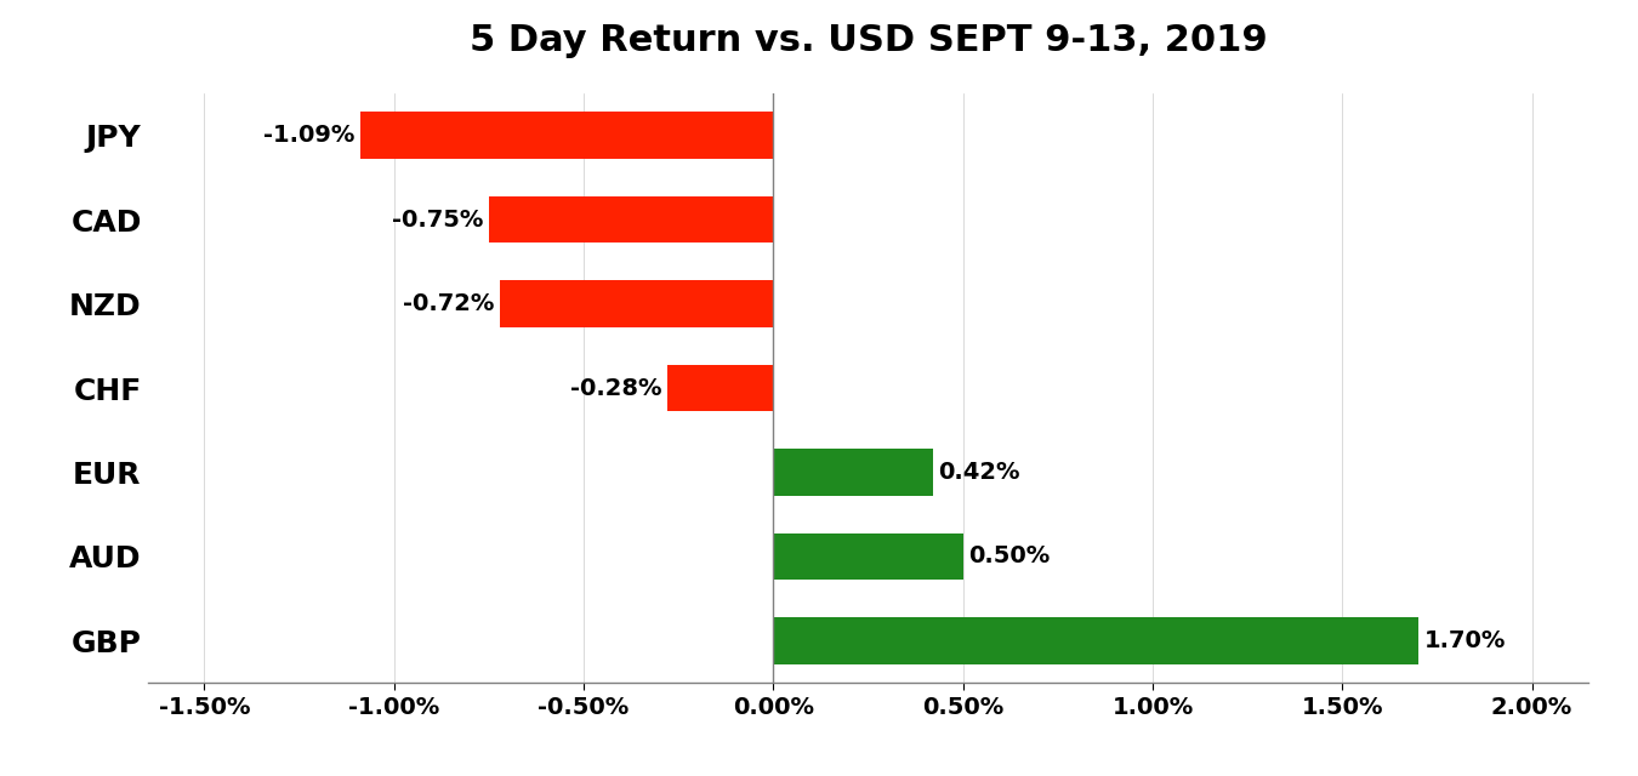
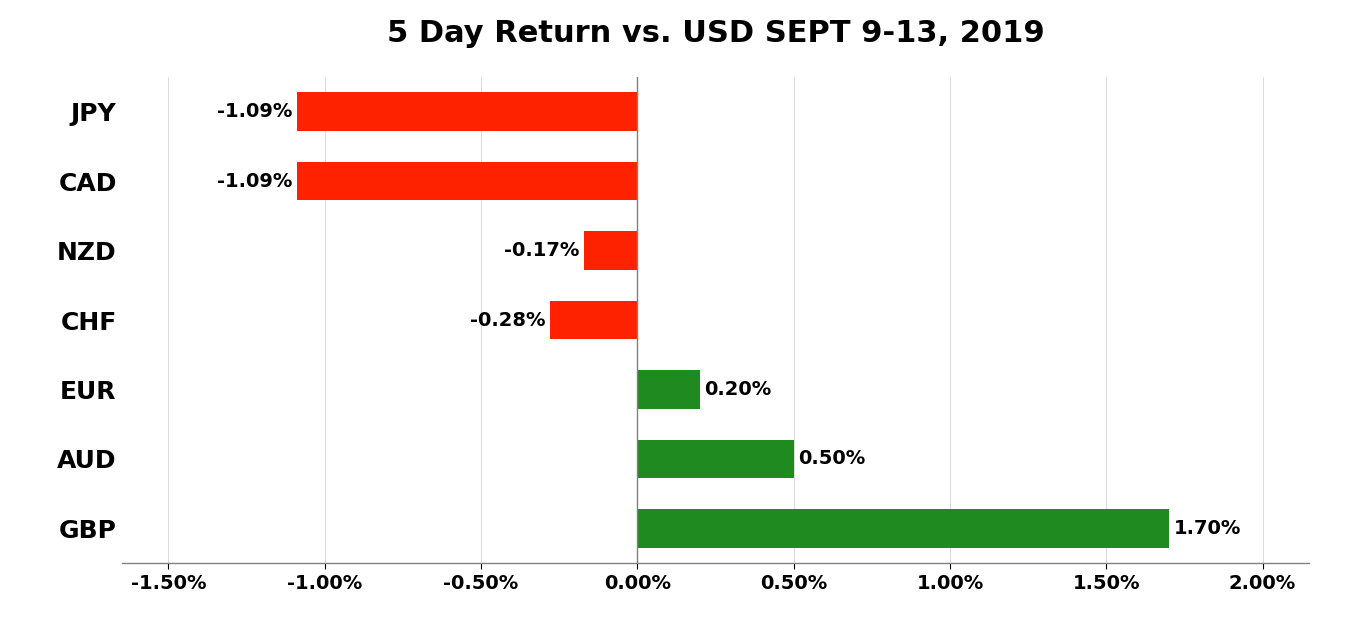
CAD: -0.75% -> -1.09%
NZD: -0.72% -> -0.17%
EUR: 0.42% -> 0.20%
